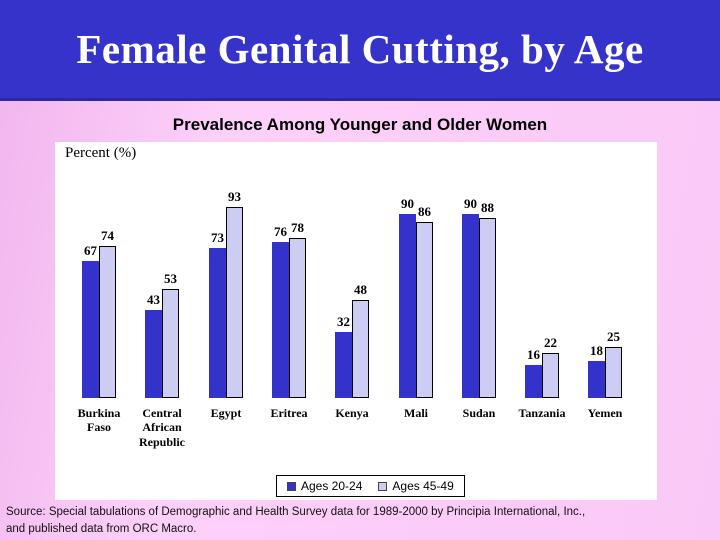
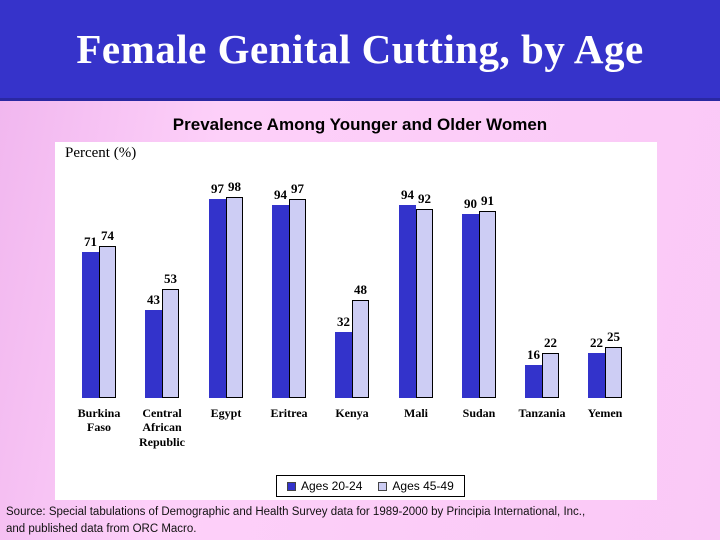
Ages 20-24/Burkina Faso: 67 -> 71
Ages 20-24/Egypt: 73 -> 97
Ages 45-49/Egypt: 93 -> 98
Ages 20-24/Eritrea: 76 -> 94
Ages 45-49/Eritrea: 78 -> 97
Ages 20-24/Mali: 90 -> 94
Ages 45-49/Mali: 86 -> 92
Ages 45-49/Sudan: 88 -> 91
Ages 20-24/Yemen: 18 -> 22
